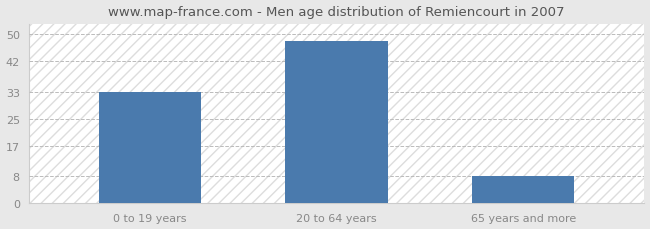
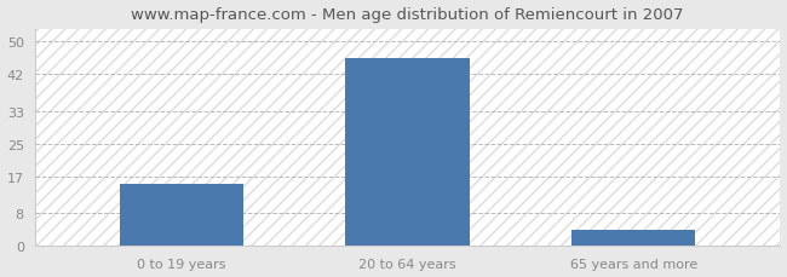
0 to 19 years: 33 -> 15
20 to 64 years: 48 -> 46
65 years and more: 8 -> 4
